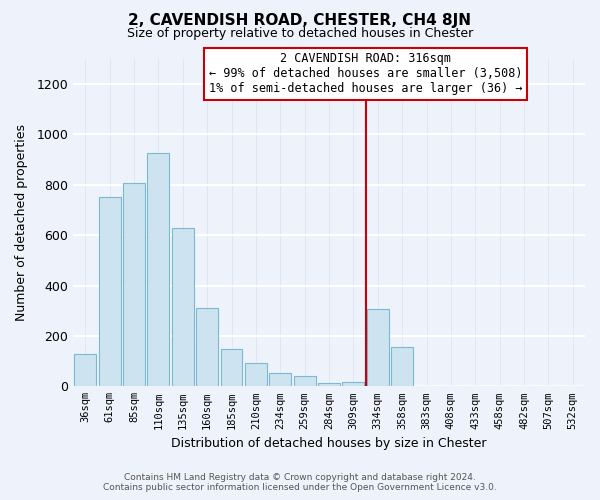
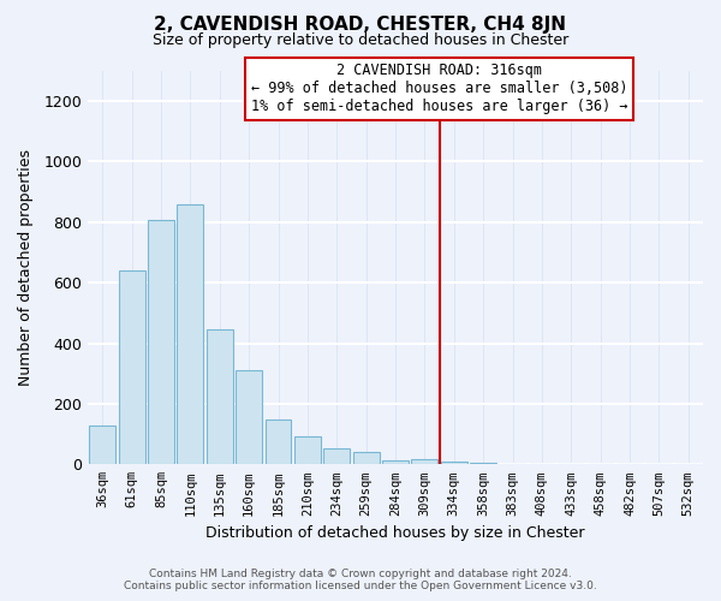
61sqm: 750 -> 640
110sqm: 925 -> 860
135sqm: 630 -> 445
334sqm: 305 -> 8
358sqm: 155 -> 5
